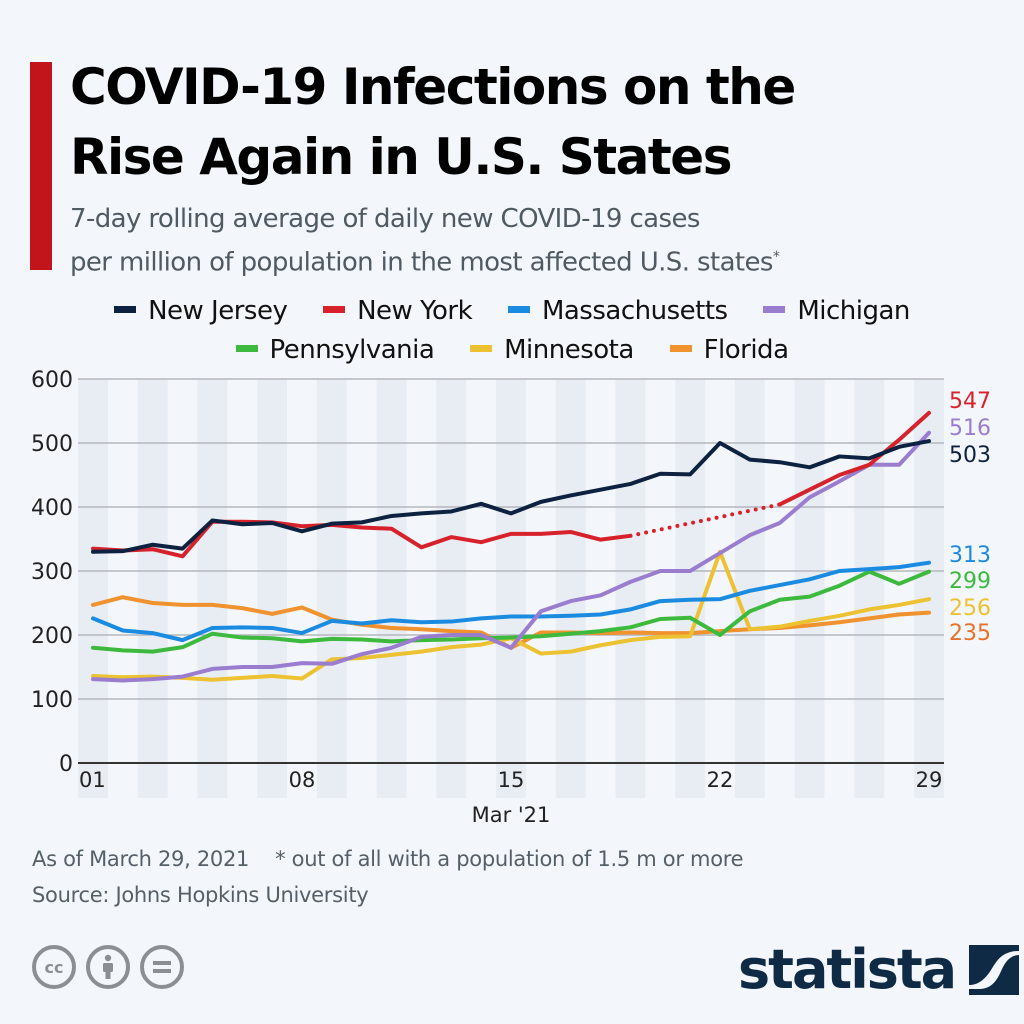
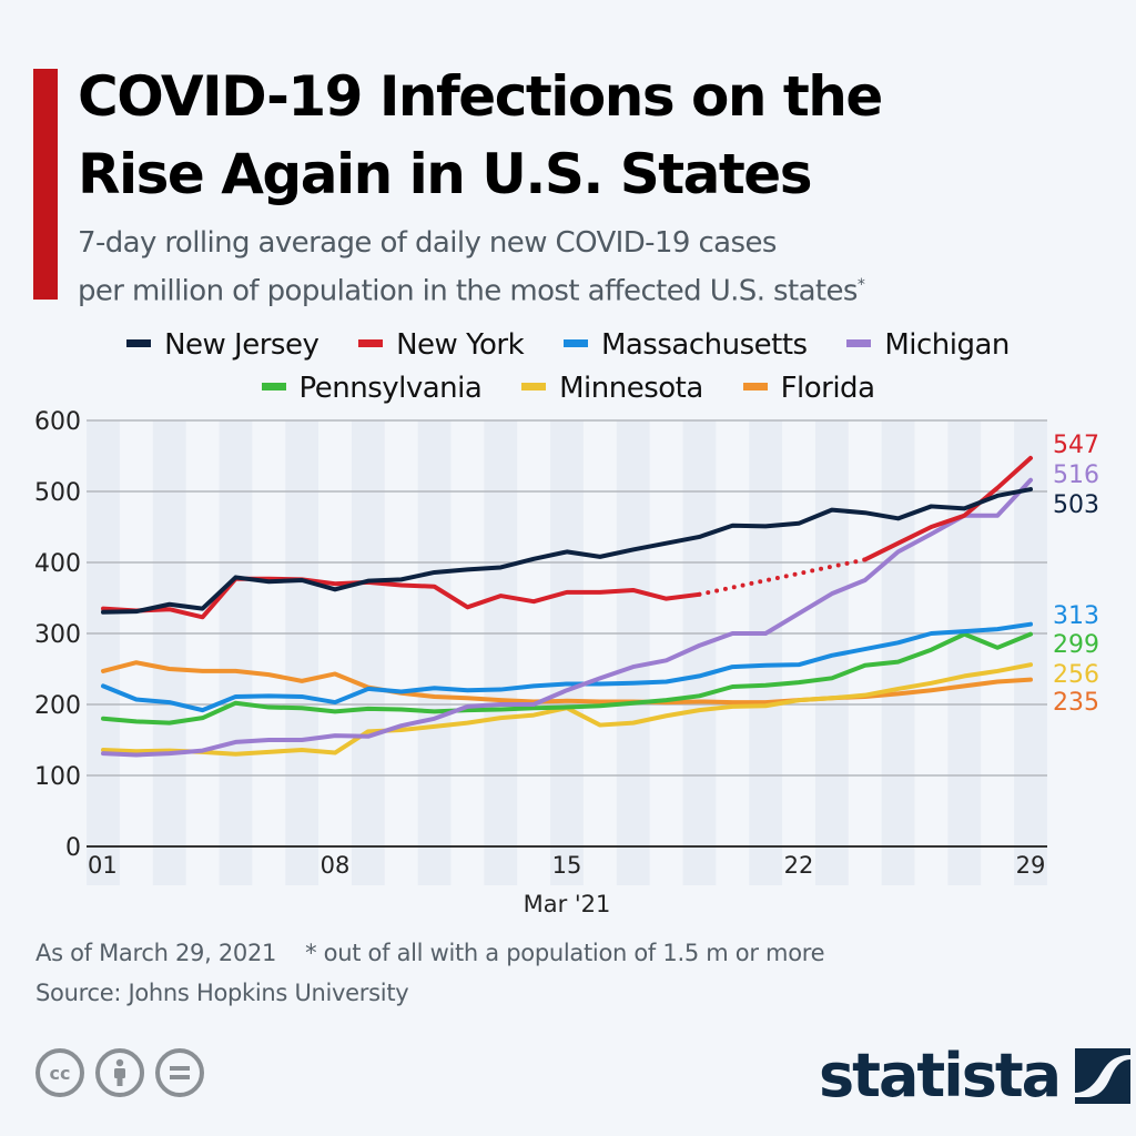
New Jersey/15: 390 -> 420
Michigan/15: 180 -> 220
Florida/15: 180 -> 200
New Jersey/22: 500 -> 460
Pennsylvania/22: 200 -> 230
Minnesota/22: 330 -> 210
